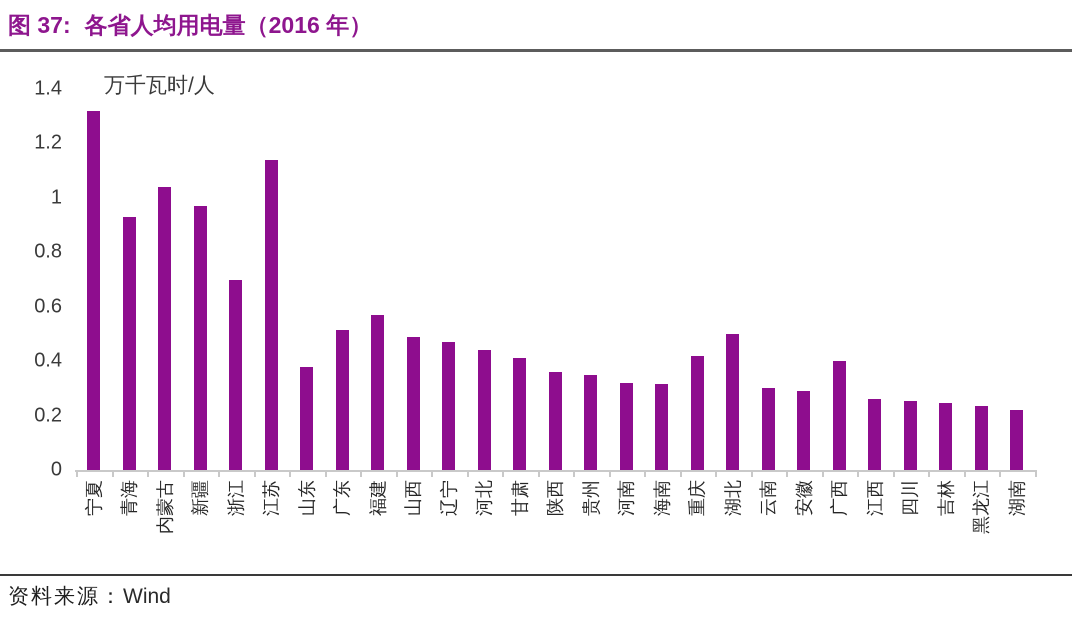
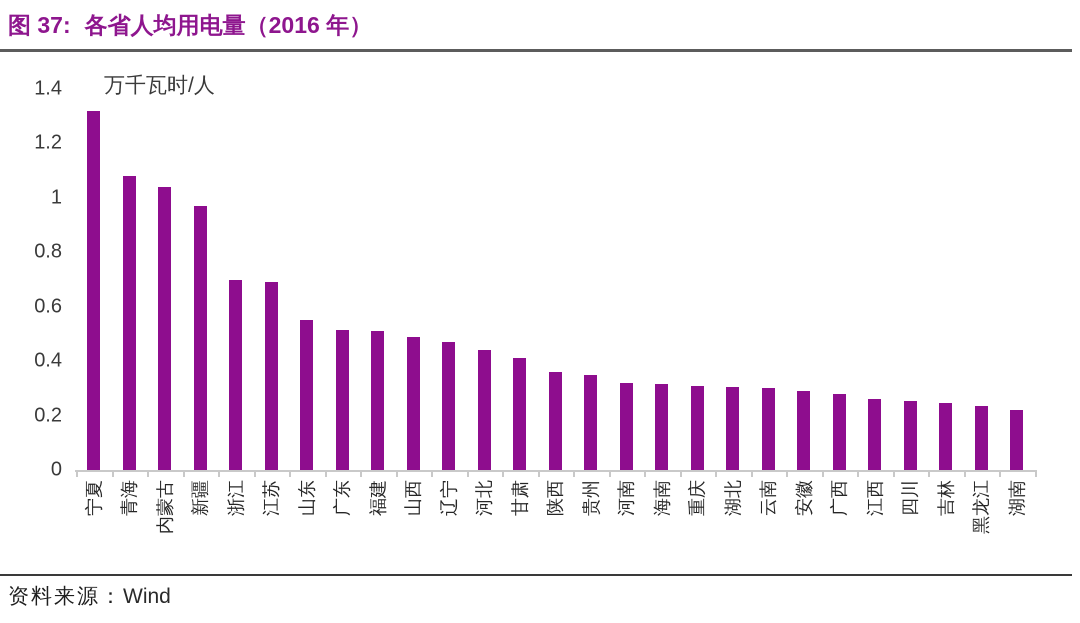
青海: 0.93 -> 1.08
江苏: 1.14 -> 0.69
山东: 0.38 -> 0.55
福建: 0.57 -> 0.51
重庆: 0.42 -> 0.31
湖北: 0.50 -> 0.30
广西: 0.40 -> 0.28
